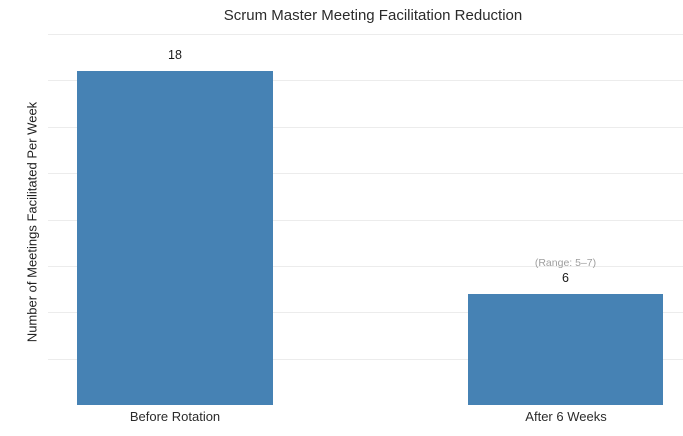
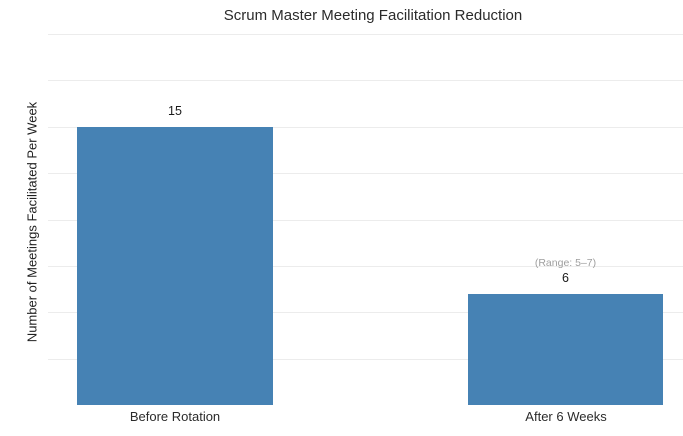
Before Rotation: 18 -> 15
